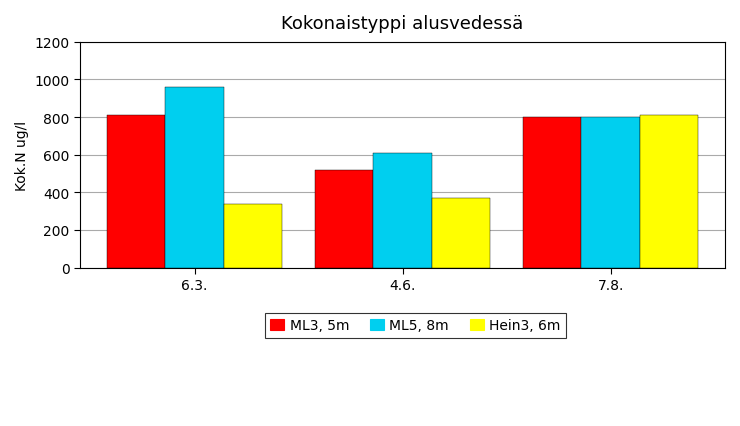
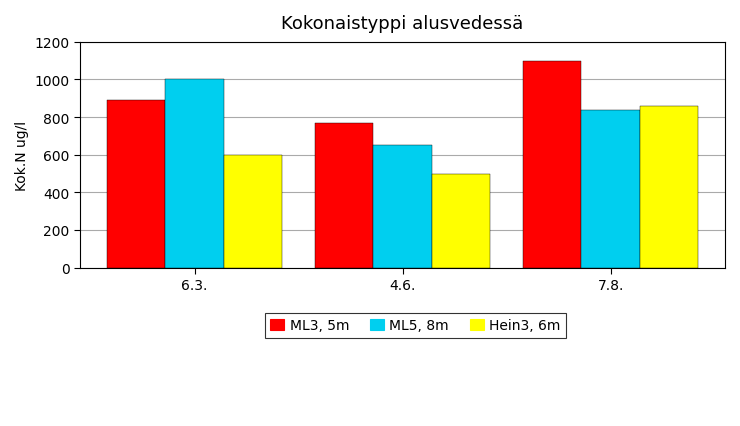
ML3, 5m/6.3.: 810 -> 890
ML5, 8m/6.3.: 960 -> 1000
Hein3, 6m/6.3.: 340 -> 600
ML3, 5m/4.6.: 520 -> 770
ML5, 8m/4.6.: 610 -> 650
Hein3, 6m/4.6.: 370 -> 500
ML3, 5m/7.8.: 800 -> 1100
ML5, 8m/7.8.: 800 -> 840
Hein3, 6m/7.8.: 810 -> 860
